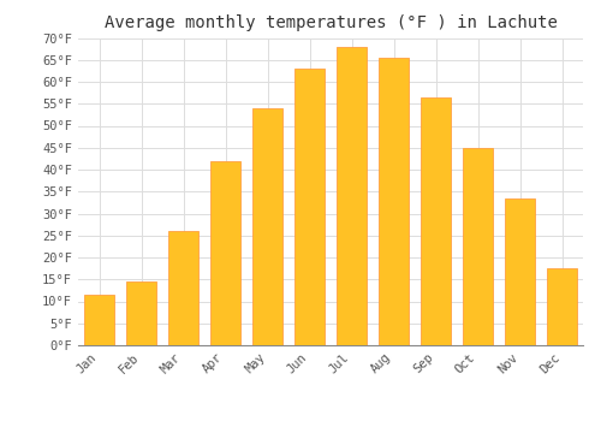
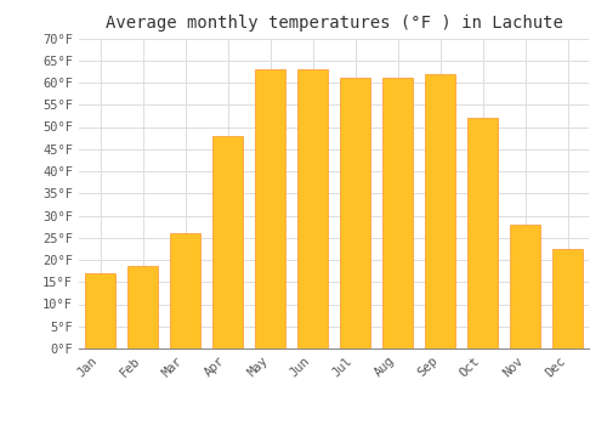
Jan: 11.5°F -> 17.0°F
Feb: 14.5°F -> 18.5°F
Apr: 42.0°F -> 48.0°F
May: 54.0°F -> 63.0°F
Jul: 68.0°F -> 61.0°F
Aug: 65.5°F -> 61.0°F
Sep: 56.5°F -> 62.0°F
Oct: 45.0°F -> 52.0°F
Nov: 33.5°F -> 28.0°F
Dec: 17.5°F -> 22.5°F
